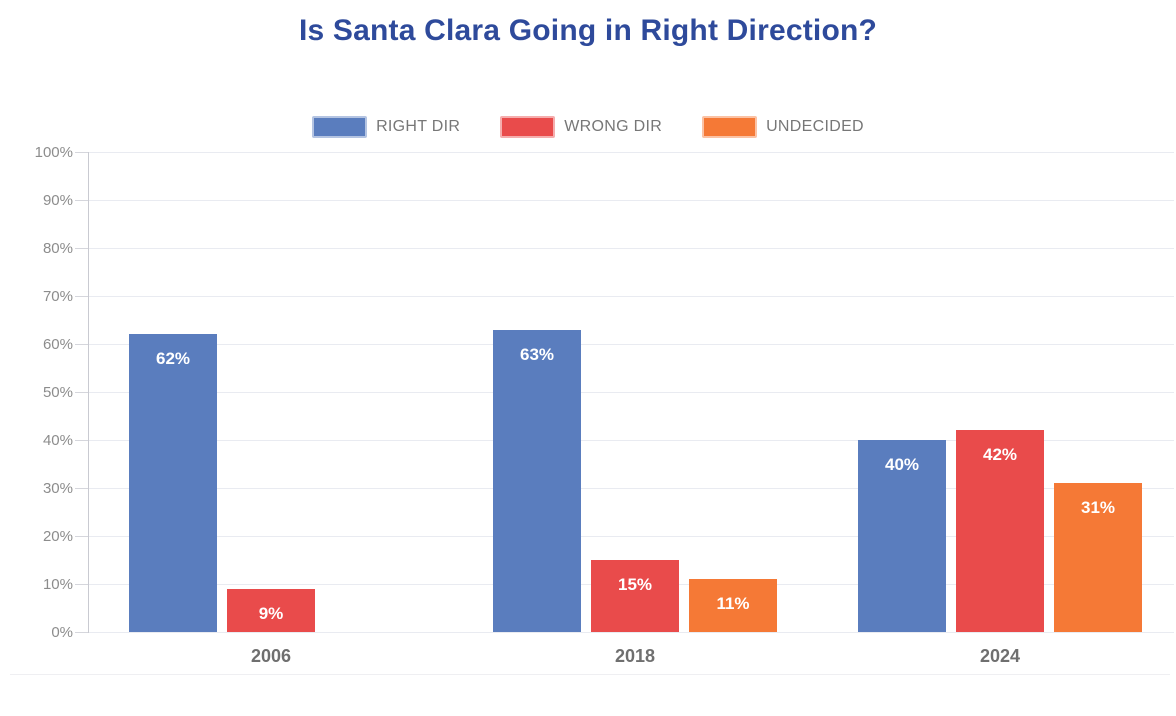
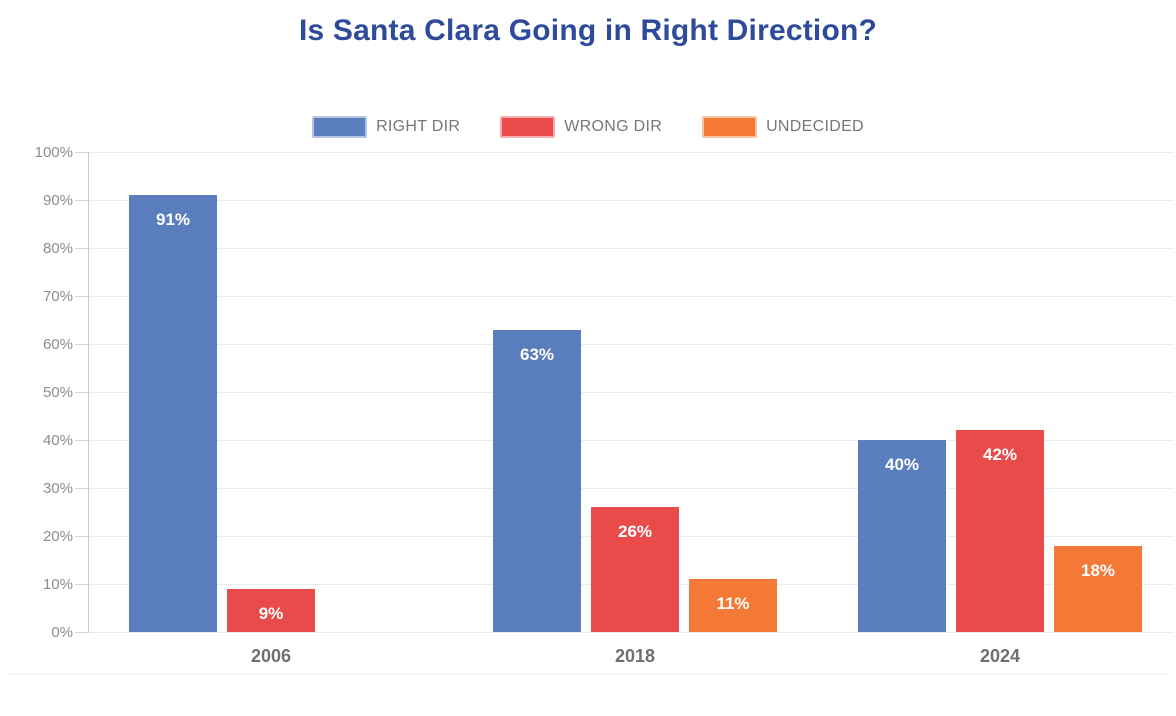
RIGHT DIR/2006: 62% -> 91%
WRONG DIR/2018: 15% -> 26%
UNDECIDED/2024: 31% -> 18%
